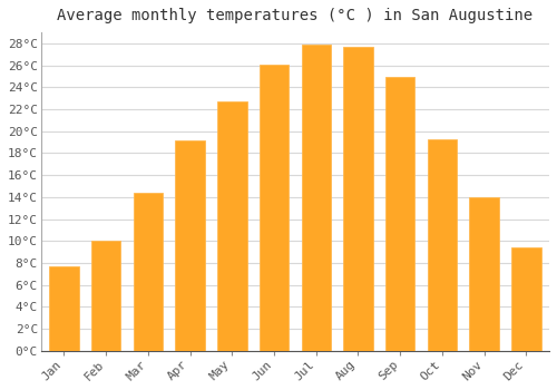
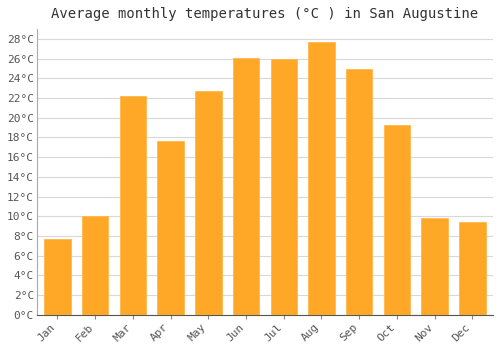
Mar: 14.4°C -> 22.2°C
Apr: 19.2°C -> 17.6°C
Jul: 27.9°C -> 26.0°C
Nov: 14.0°C -> 9.8°C
